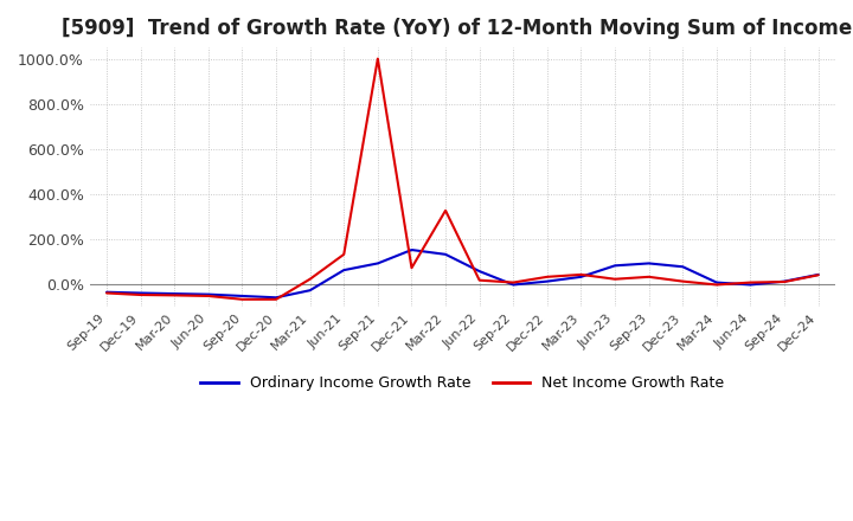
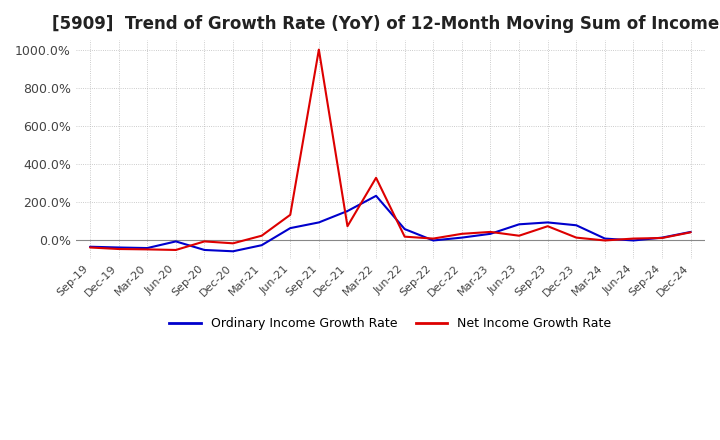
Ordinary Income Growth Rate/Jun-20: -50% -> -10%
Net Income Growth Rate/Sep-20: -70% -> -10%
Net Income Growth Rate/Dec-20: -70% -> -20%
Ordinary Income Growth Rate/Mar-22: 130% -> 230%
Net Income Growth Rate/Sep-23: 30% -> 70%
